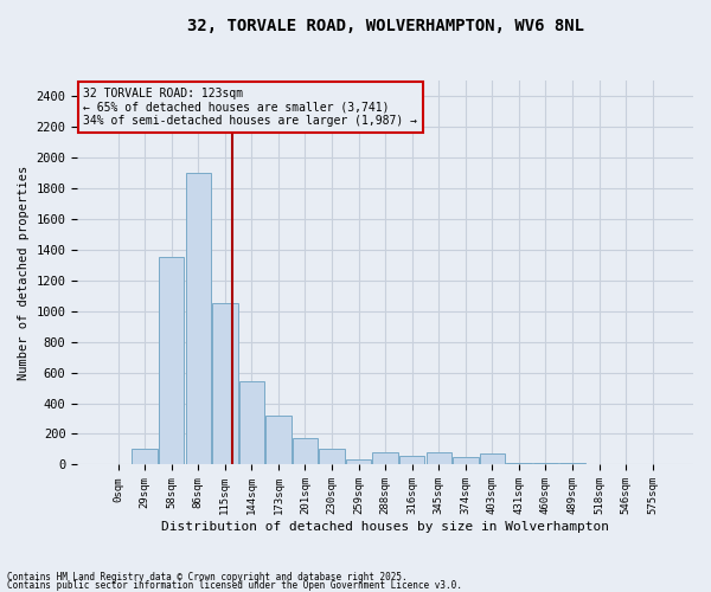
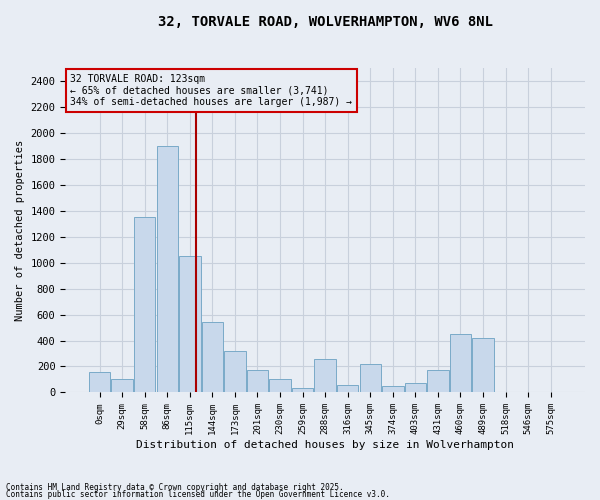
0sqm: 0 -> 160
288sqm: 80 -> 260
345sqm: 80 -> 220
431sqm: 10 -> 170
460sqm: 10 -> 450
489sqm: 10 -> 420
